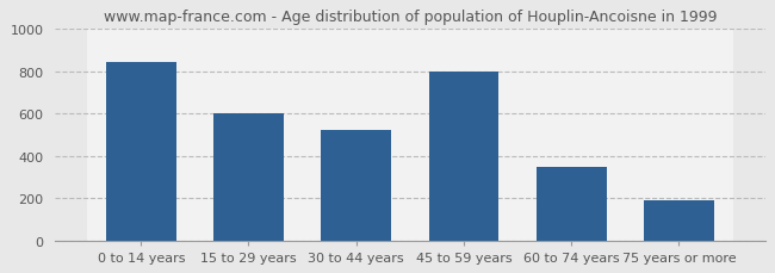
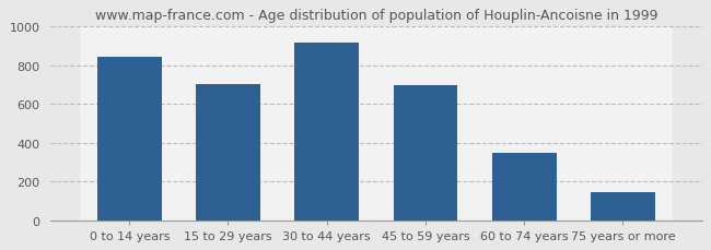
15 to 29 years: 600 -> 700
30 to 44 years: 520 -> 920
45 to 59 years: 800 -> 700
75 years or more: 190 -> 140
